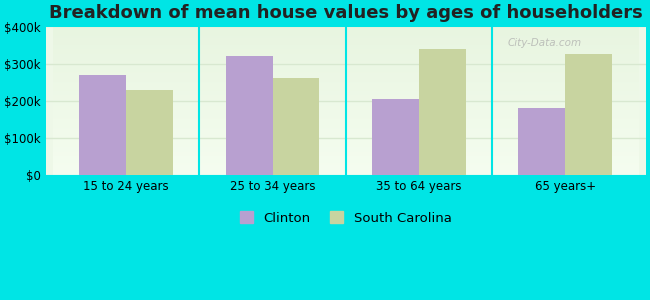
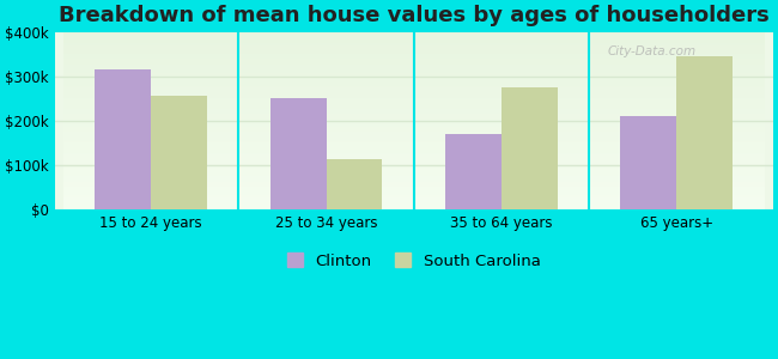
Clinton/15 to 24 years: $270k -> $315k
South Carolina/15 to 24 years: $230k -> $255k
Clinton/25 to 34 years: $320k -> $250k
South Carolina/25 to 34 years: $262k -> $115k
Clinton/35 to 64 years: $205k -> $170k
South Carolina/35 to 64 years: $340k -> $275k
Clinton/65 years+: $182k -> $210k
South Carolina/65 years+: $325k -> $345k
